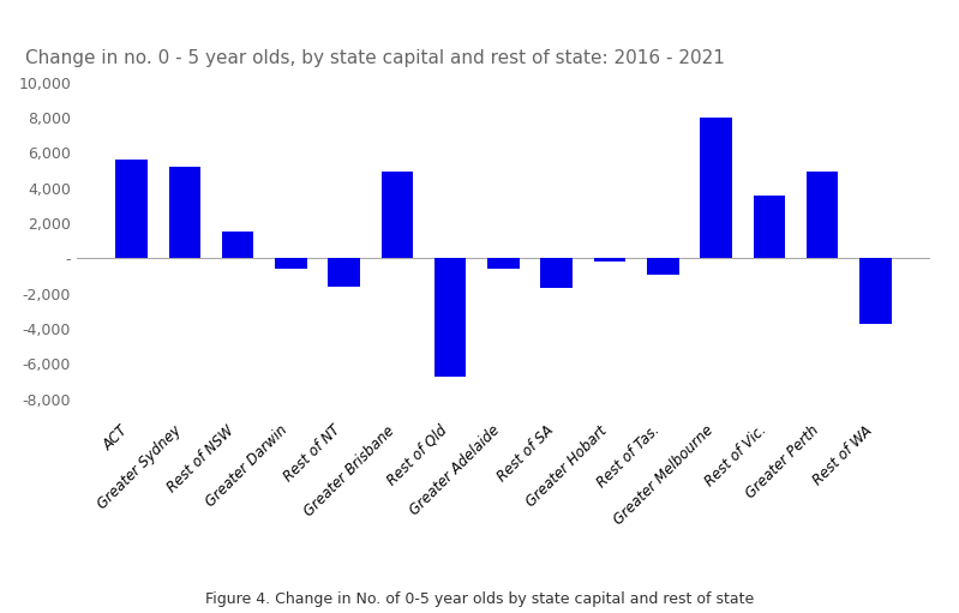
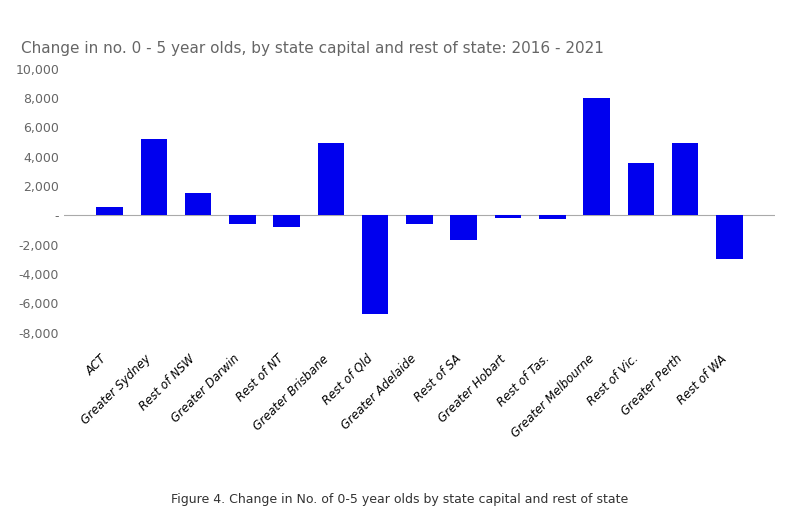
ACT: 5,600 -> 600
Rest of NT: -1,600 -> -800
Rest of Tas.: -900 -> -200
Rest of WA: -3,700 -> -3,000
